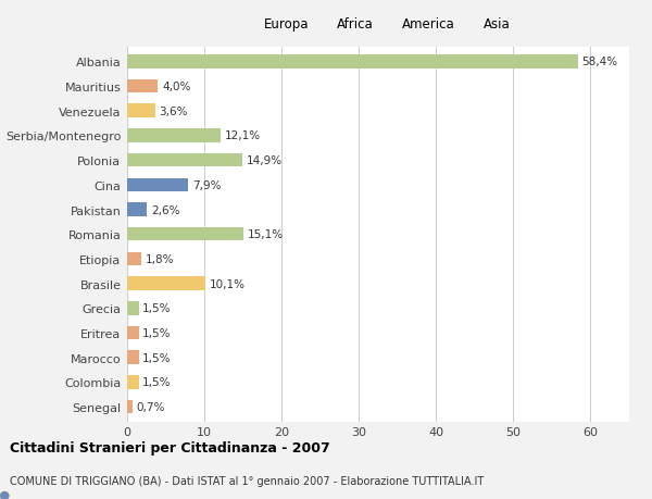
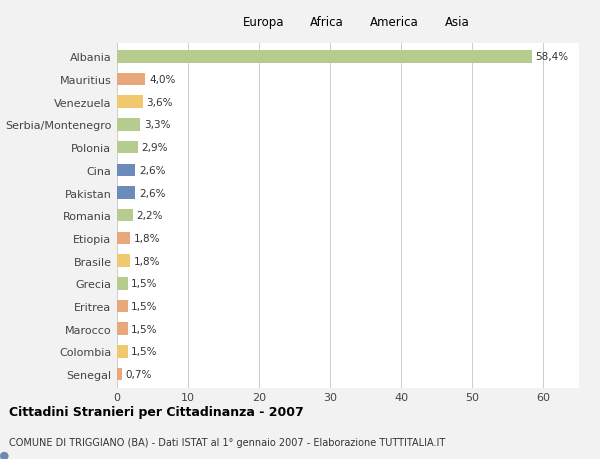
Serbia/Montenegro: 12,1% -> 3,3%
Polonia: 14,9% -> 2,9%
Cina: 7,9% -> 2,6%
Romania: 15,1% -> 2,2%
Brasile: 10,1% -> 1,8%
